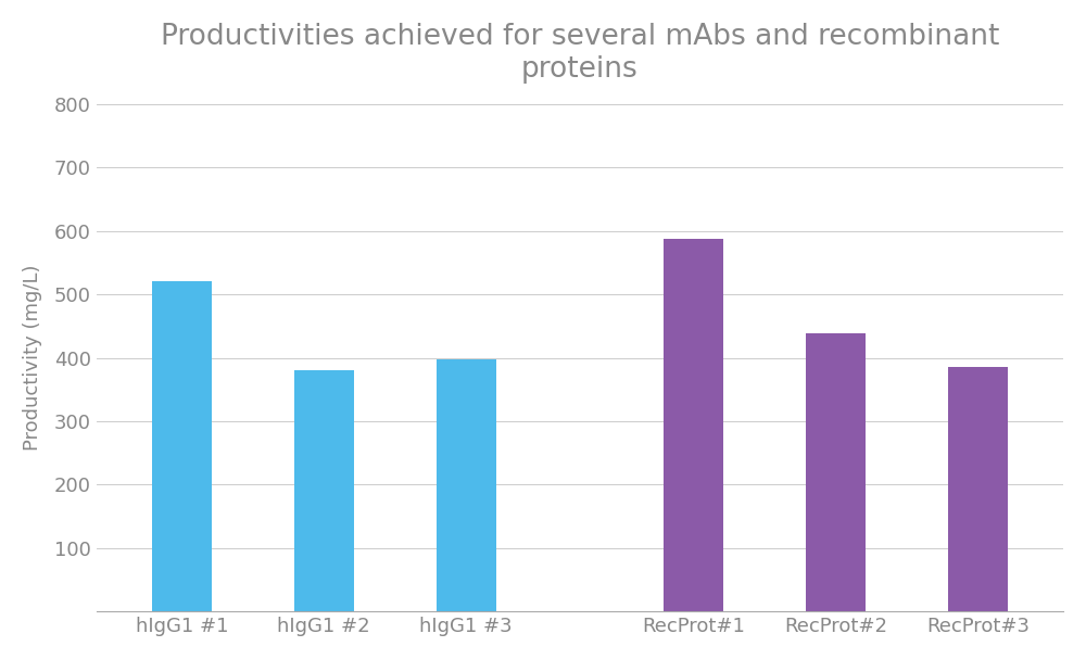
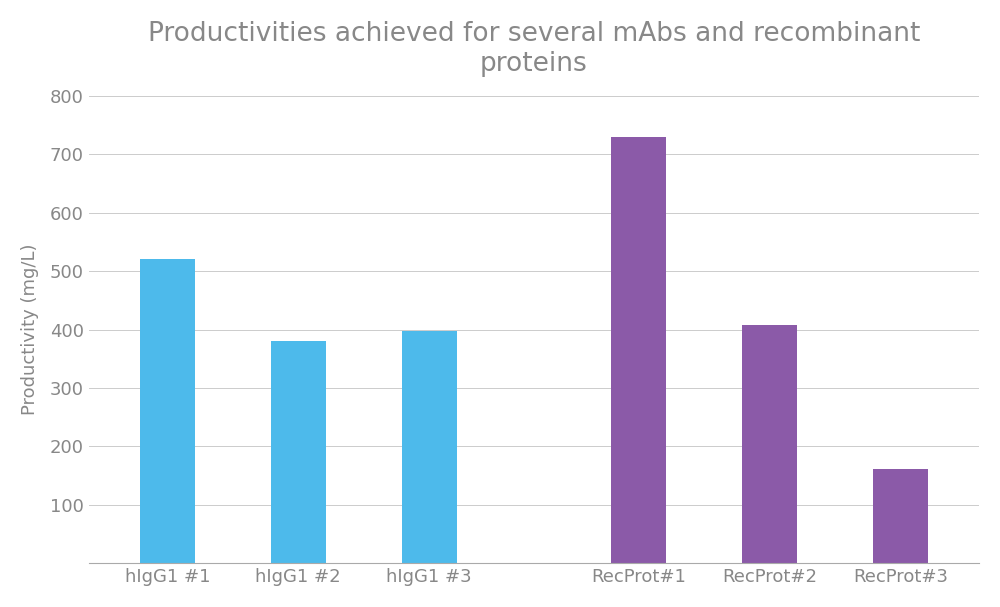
RecProt#1: 588 -> 730
RecProt#2: 438 -> 407
RecProt#3: 386 -> 162
